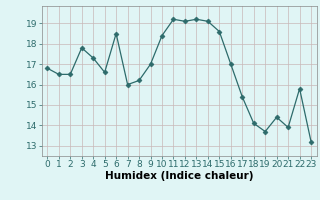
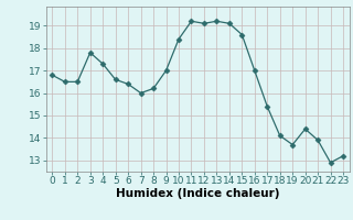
6: 18.5 -> 16.4
22: 15.8 -> 12.9
